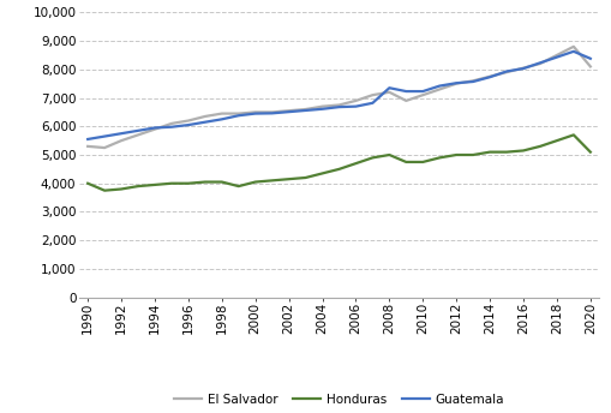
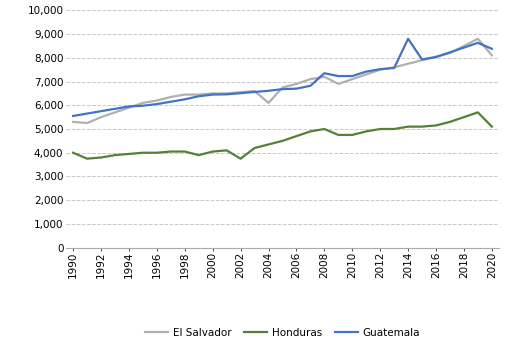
Honduras/2002: 4,150 -> 3,750
El Salvador/2004: 6,700 -> 6,100
Guatemala/2014: 7,730 -> 8,800
